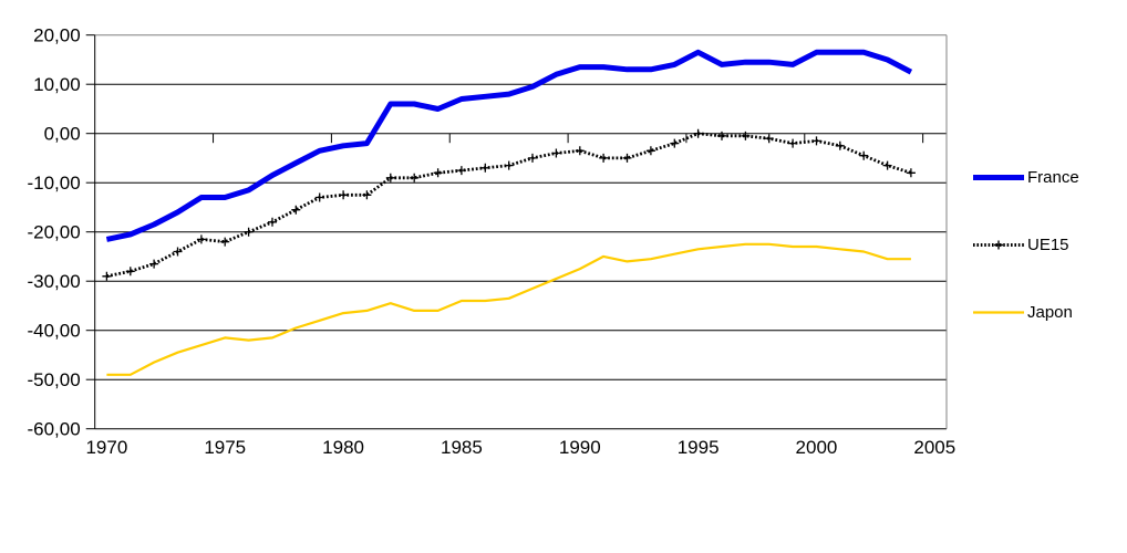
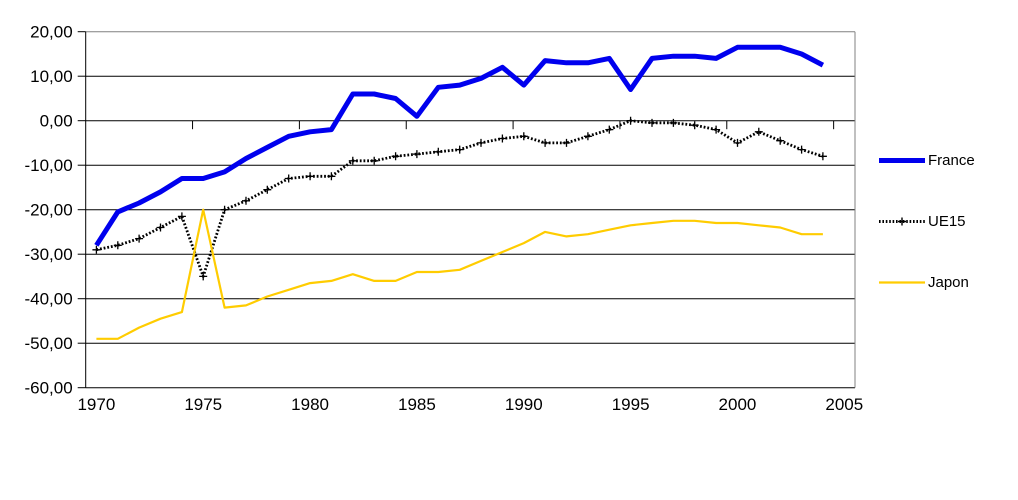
France/1970: -22 -> -28
UE15/1975: -22 -> -35
Japon/1975: -42 -> -20
France/1985: 7 -> 1
France/1990: 14 -> 8
France/1995: 16 -> 7
UE15/2000: -2 -> -5
